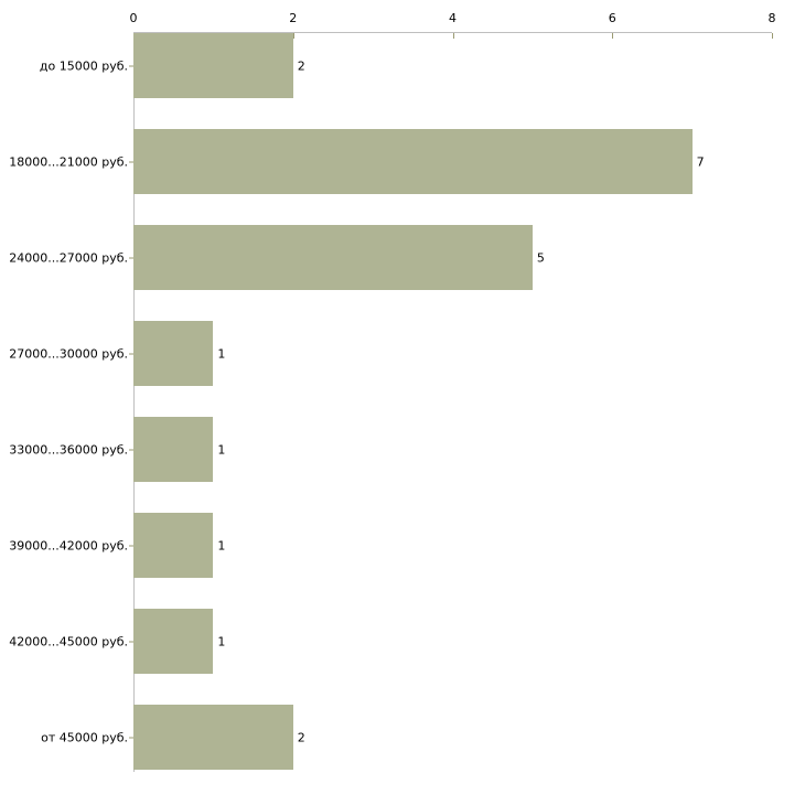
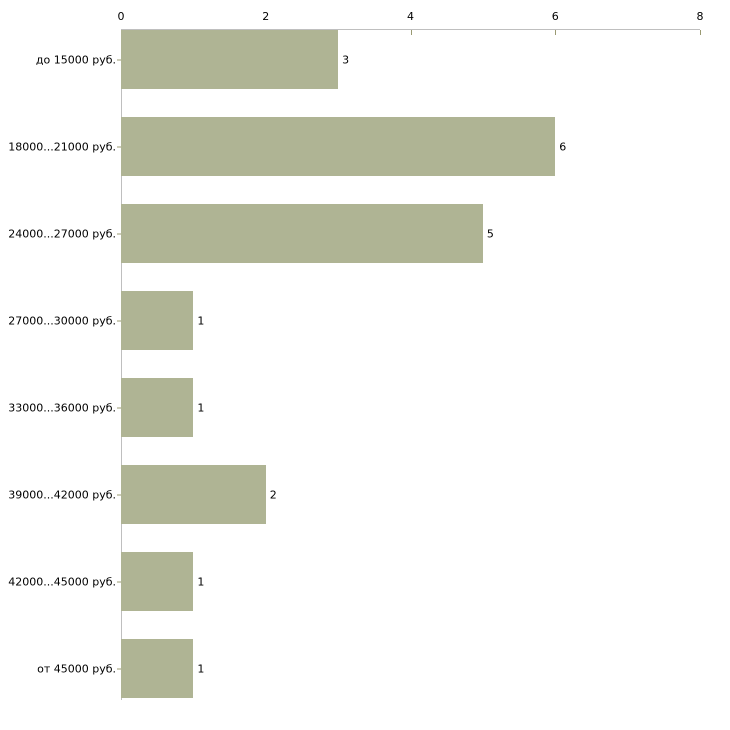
до 15000 руб.: 2 -> 3
18000...21000 руб.: 7 -> 6
39000...42000 руб.: 1 -> 2
от 45000 руб.: 2 -> 1
